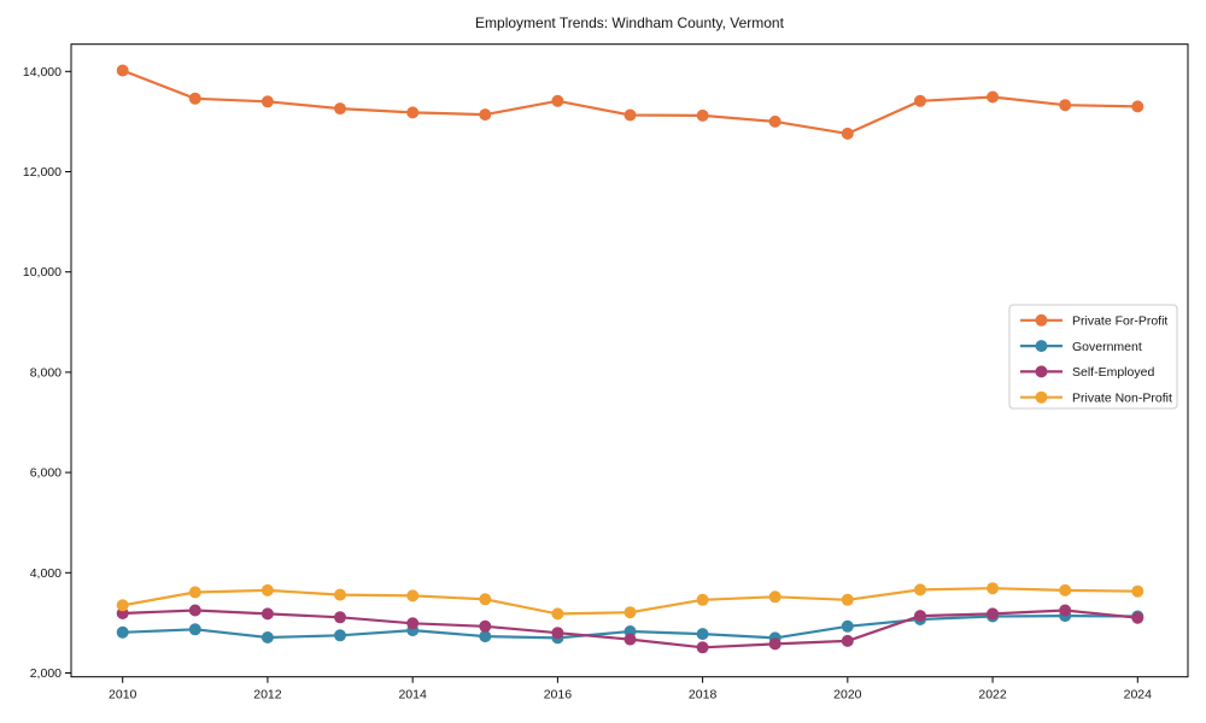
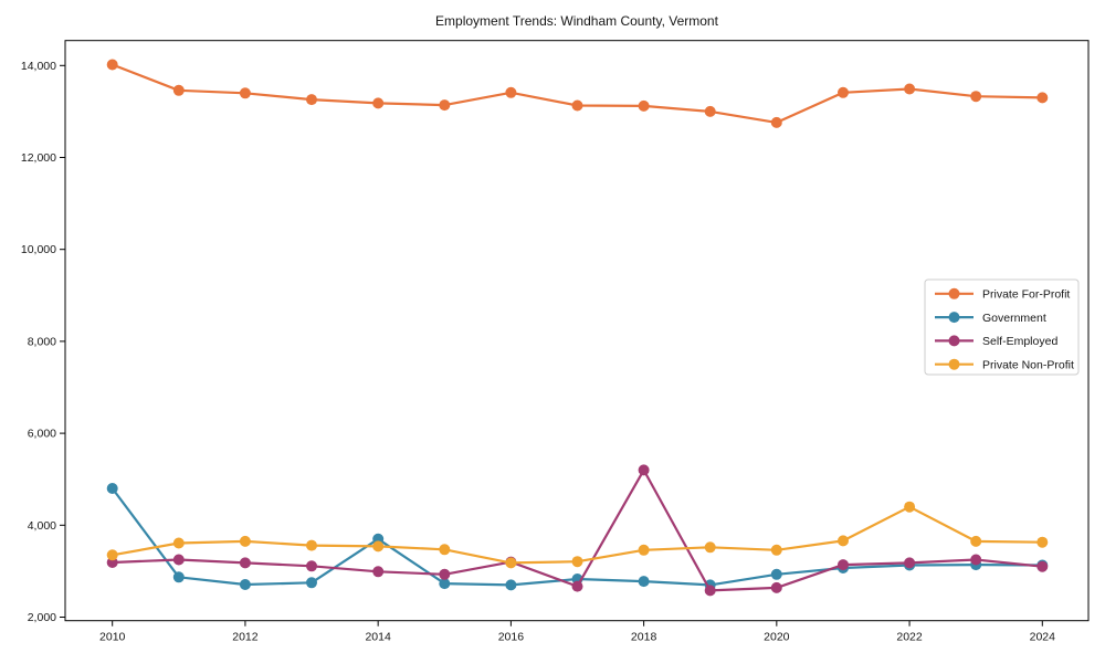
Government/2010: 2800 -> 4800
Government/2014: 2800 -> 3700
Self-Employed/2016: 2800 -> 3200
Self-Employed/2018: 2500 -> 5200
Private Non-Profit/2022: 3700 -> 4400
